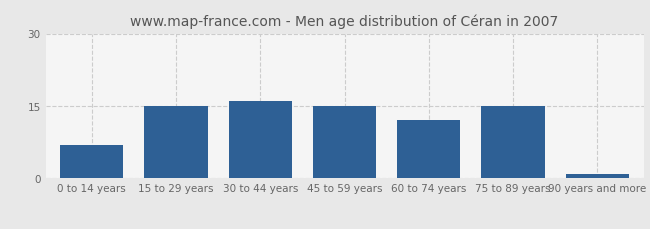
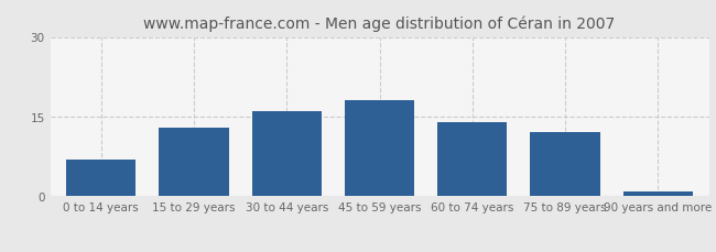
15 to 29 years: 15 -> 13
45 to 59 years: 15 -> 18
60 to 74 years: 12 -> 14
75 to 89 years: 15 -> 12
